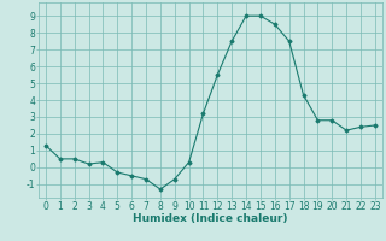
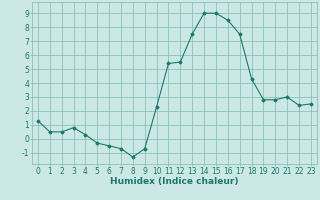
3: 0.2 -> 0.8
10: 0.3 -> 2.3
11: 3.2 -> 5.4
21: 2.2 -> 3.0
